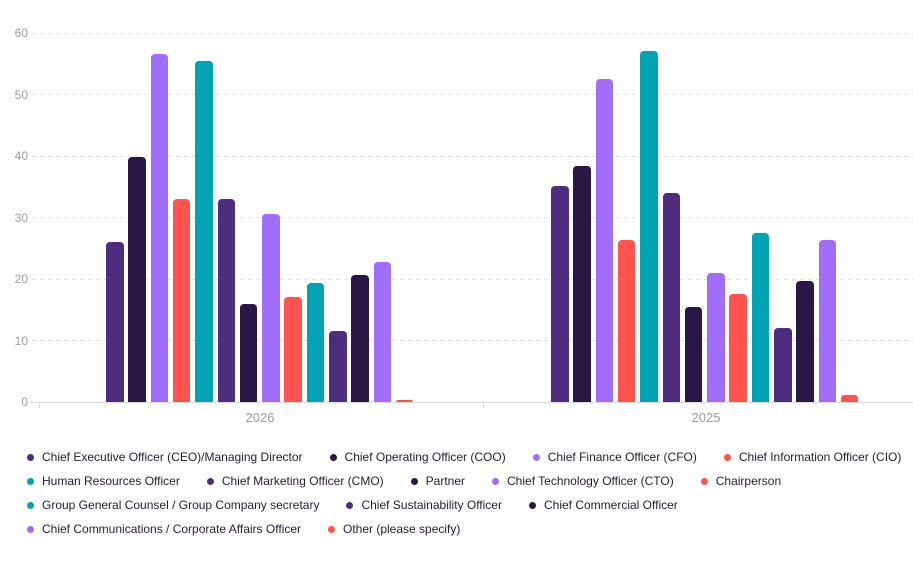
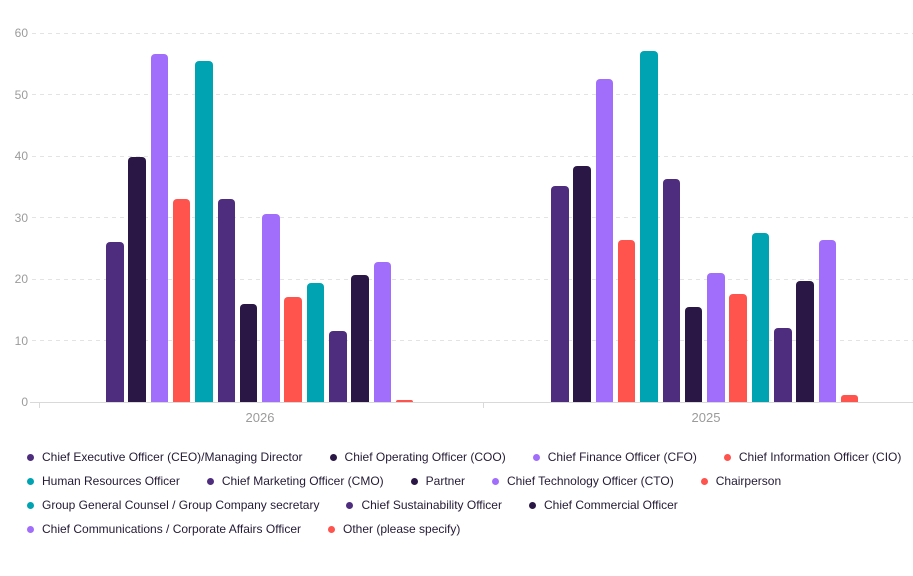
Chief Marketing Officer (CMO)/2025: 34 -> 36
